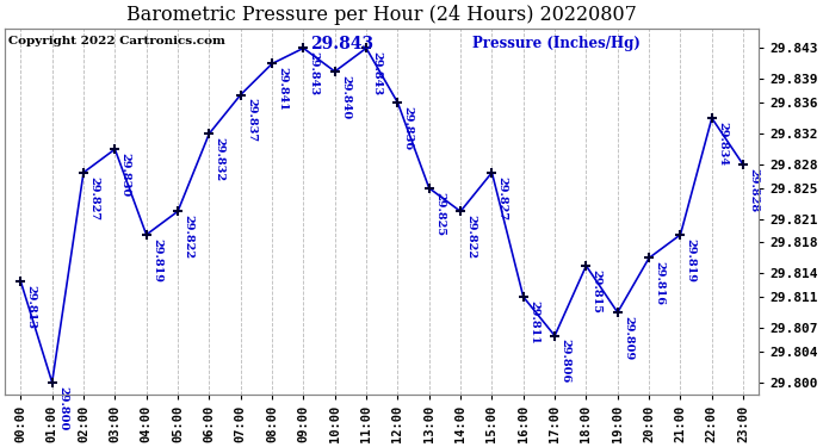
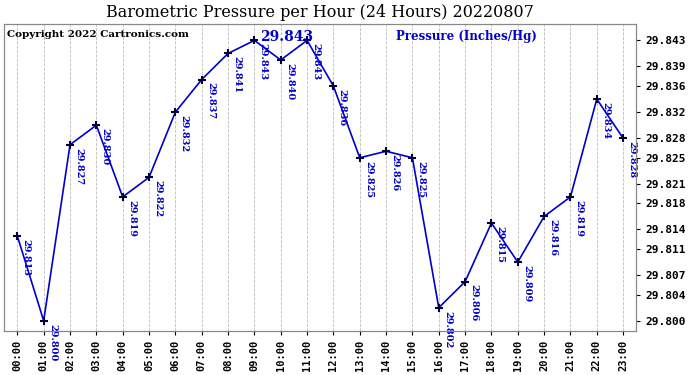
14:00: 29.822 -> 29.826
15:00: 29.827 -> 29.825
16:00: 29.811 -> 29.802
